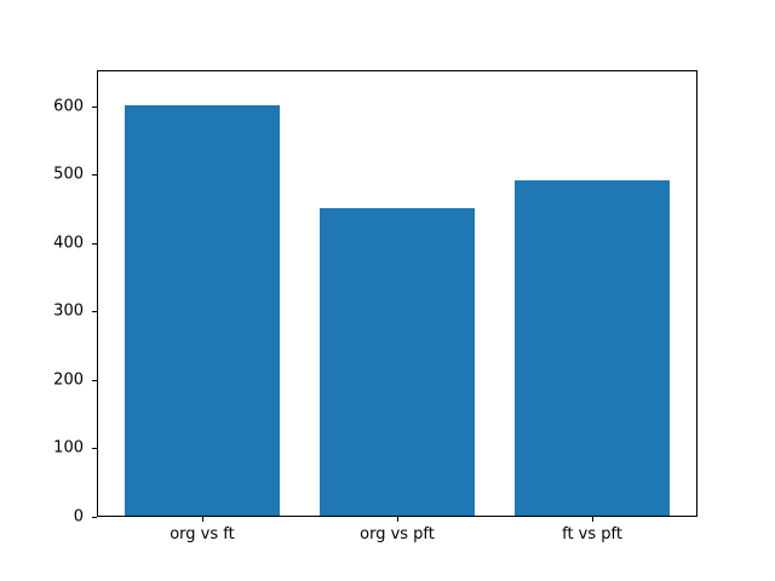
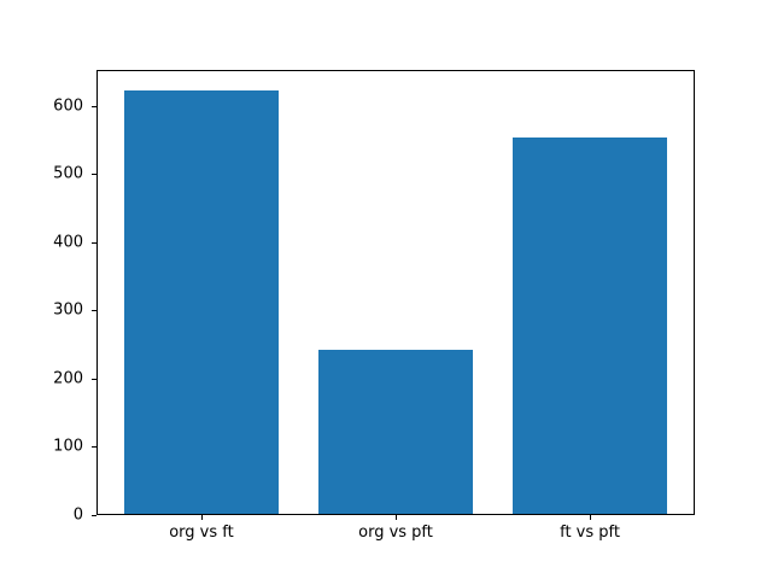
org vs ft: 600 -> 620
org vs pft: 450 -> 240
ft vs pft: 490 -> 550
